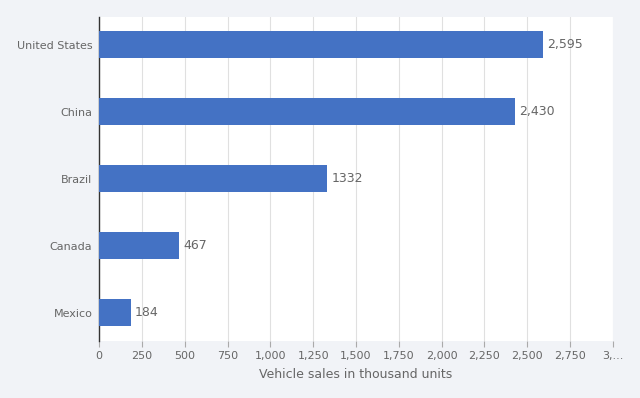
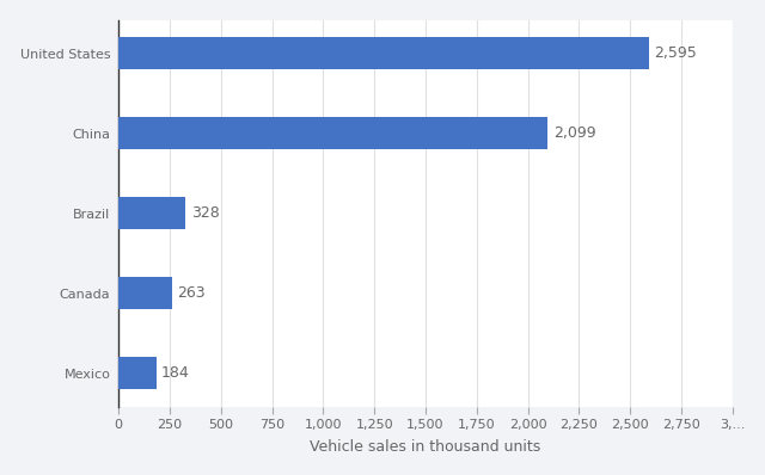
China: 2,430 -> 2,099
Brazil: 1332 -> 328
Canada: 467 -> 263
